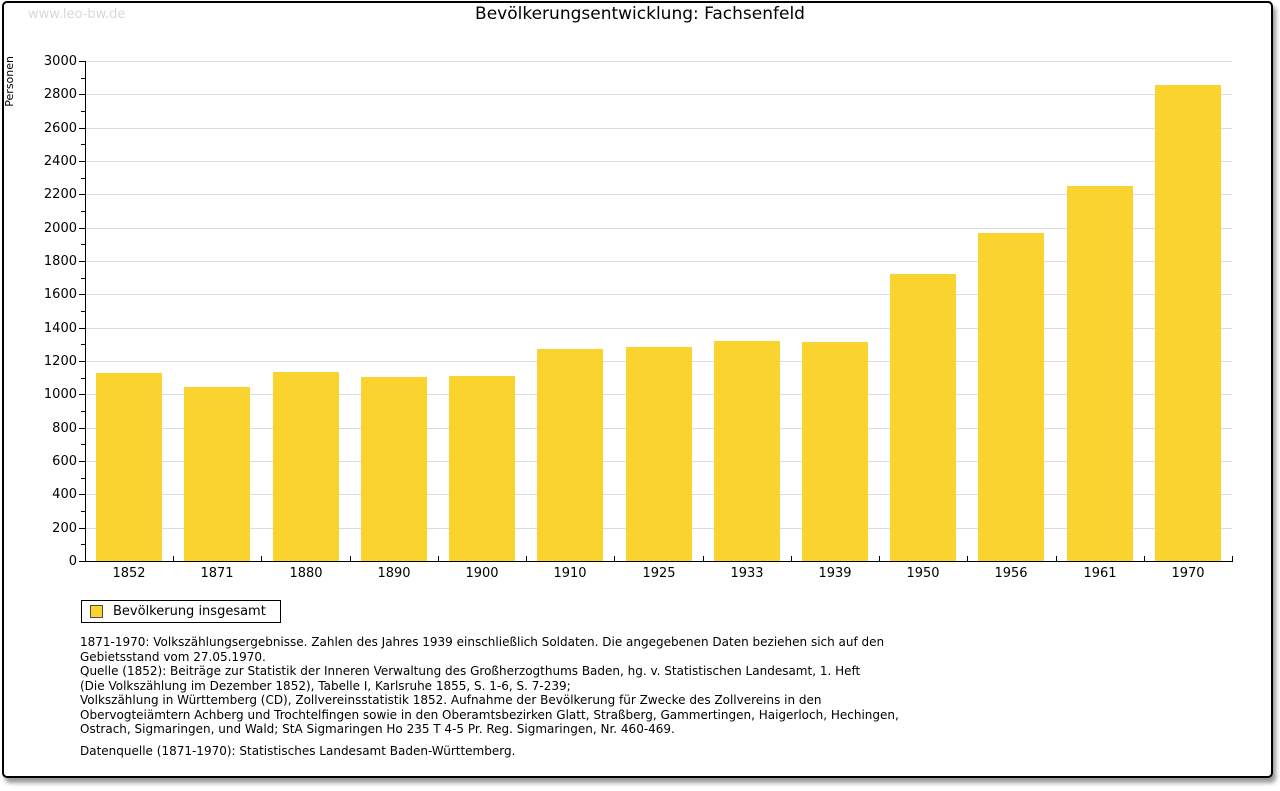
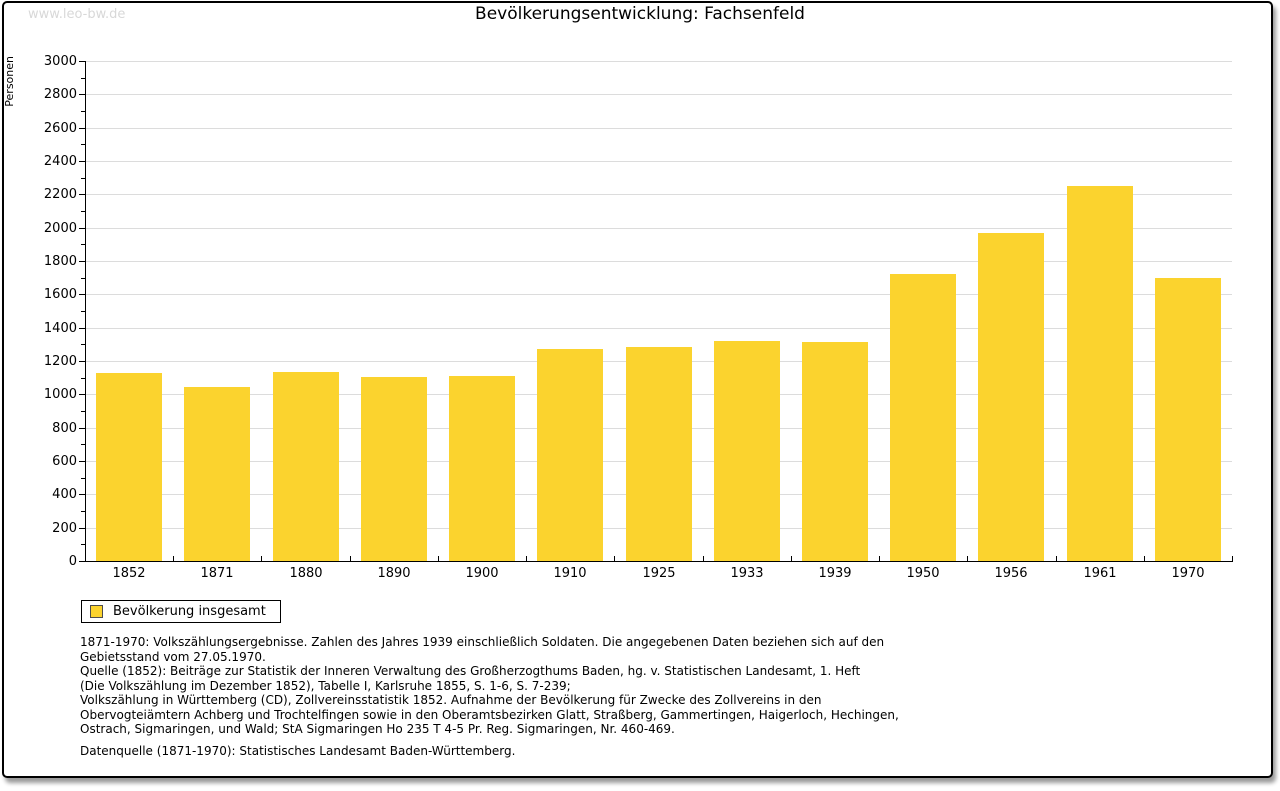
1970: 2860 -> 1700
